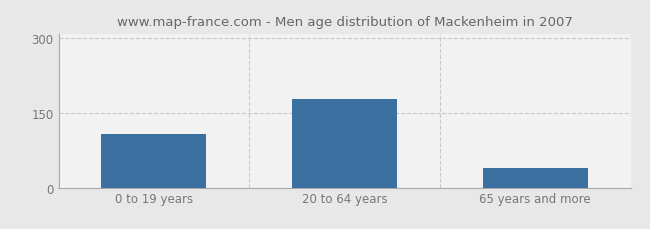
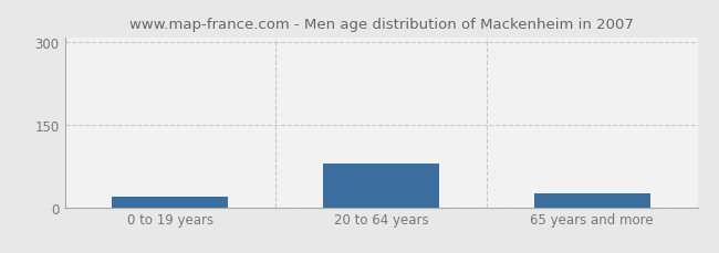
0 to 19 years: 107 -> 20
20 to 64 years: 179 -> 80
65 years and more: 40 -> 25
